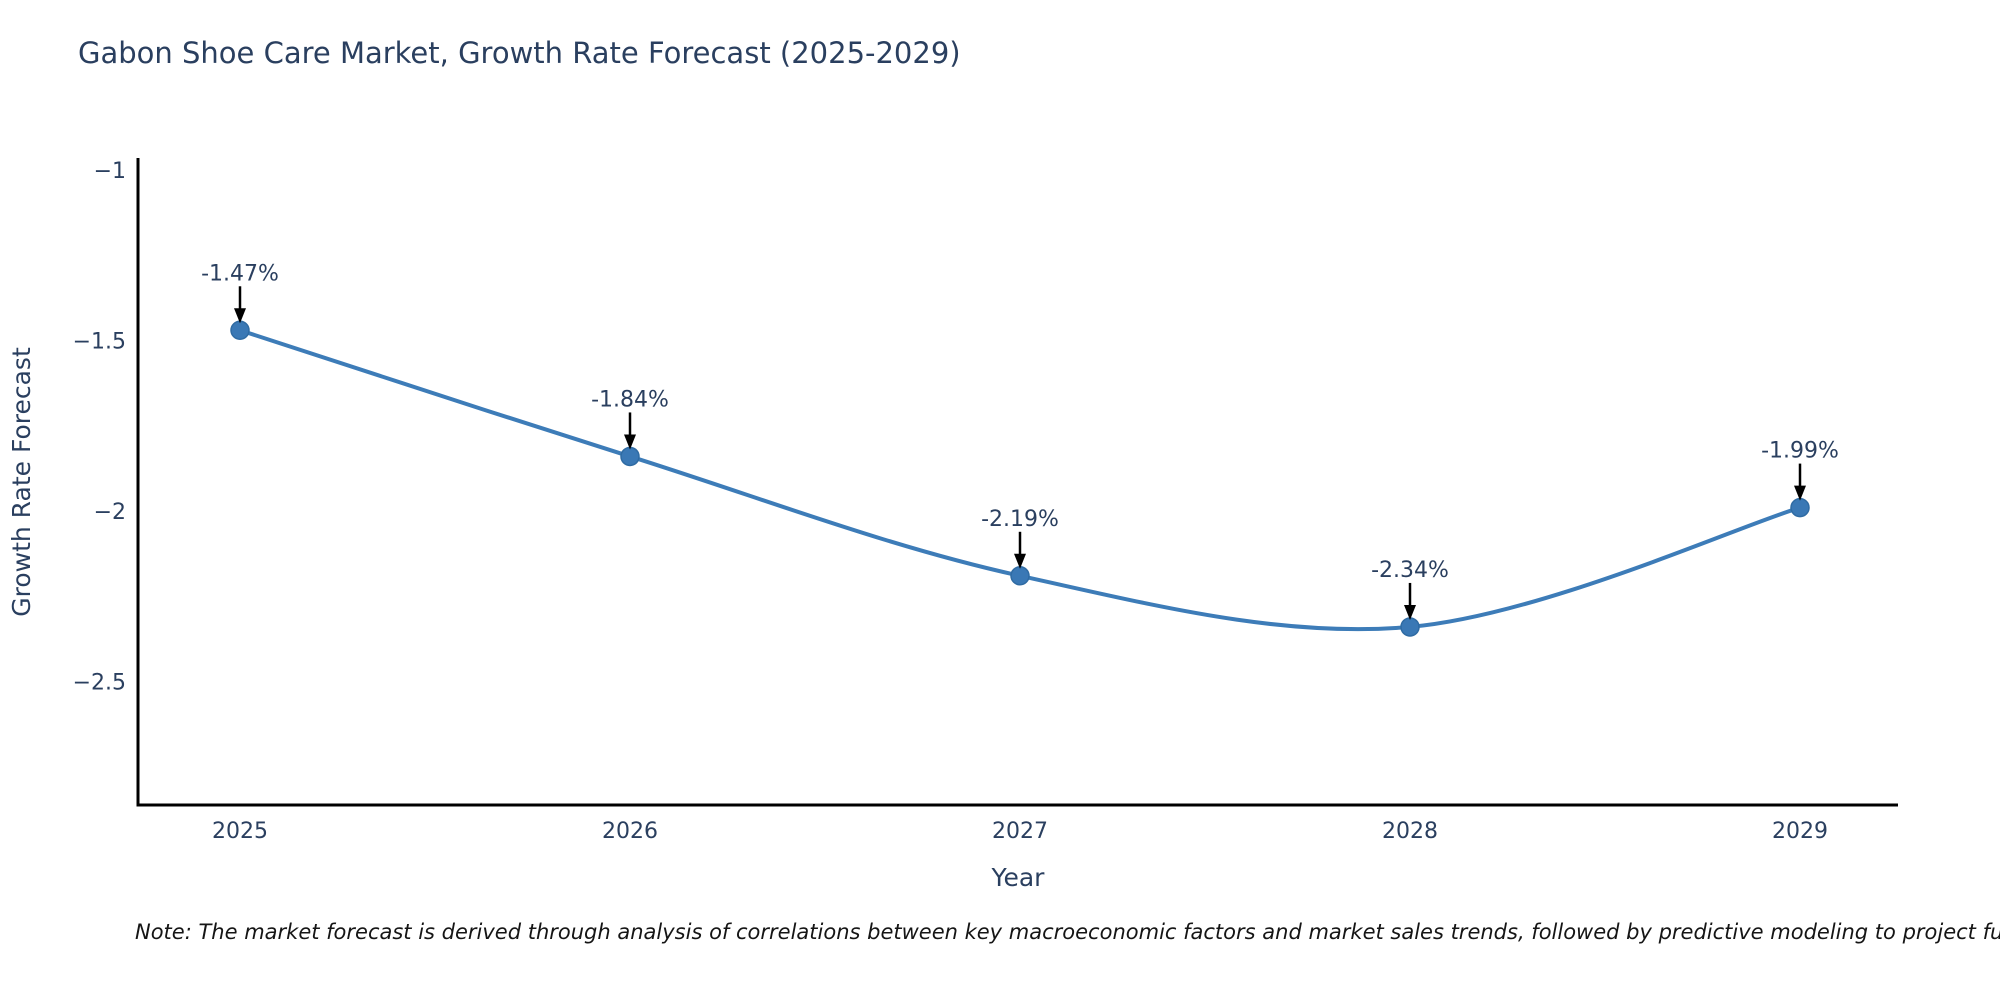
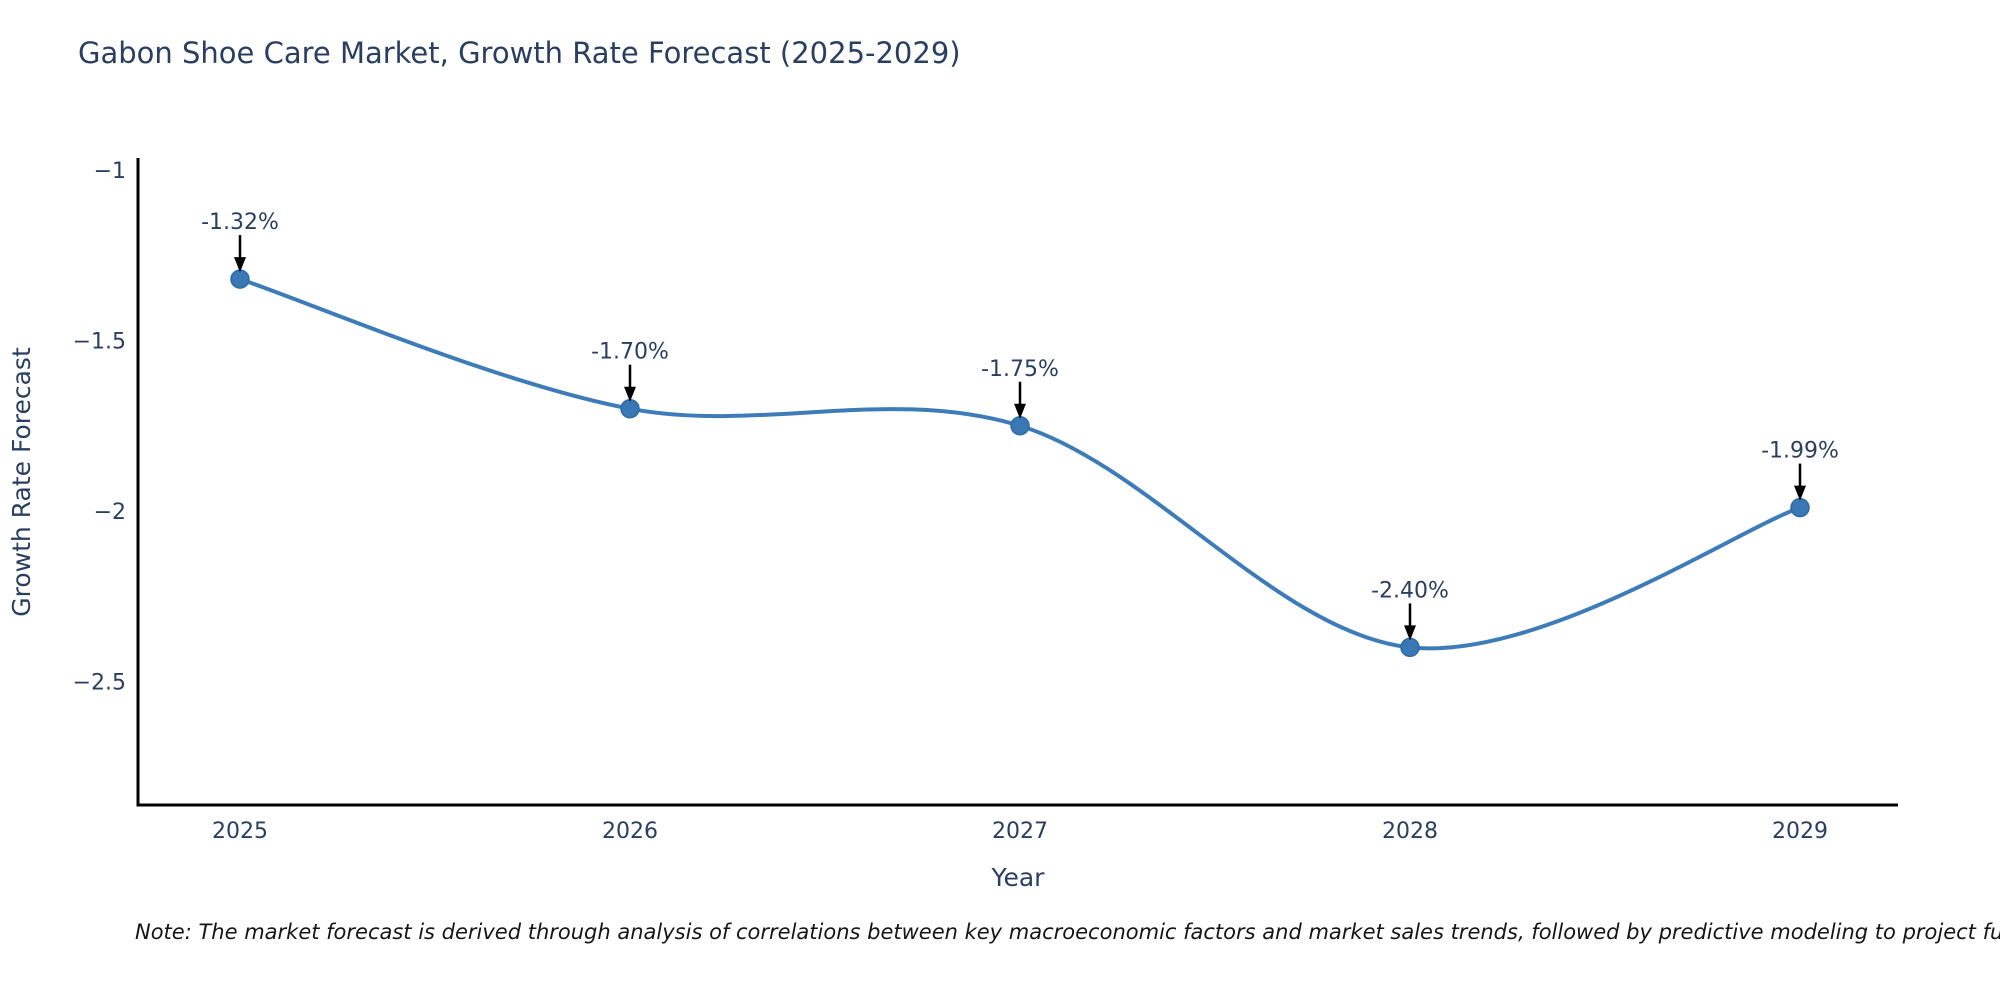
2025: -1.47% -> -1.32%
2026: -1.84% -> -1.70%
2027: -2.19% -> -1.75%
2028: -2.34% -> -2.40%
